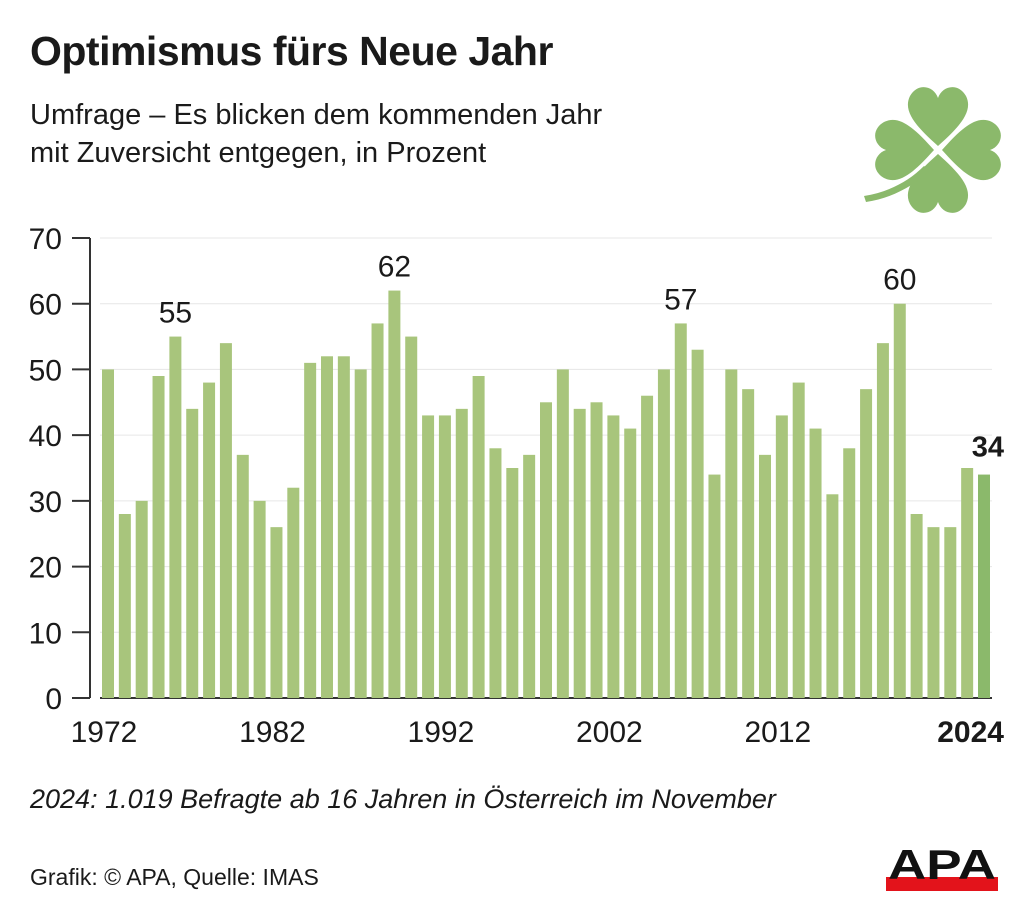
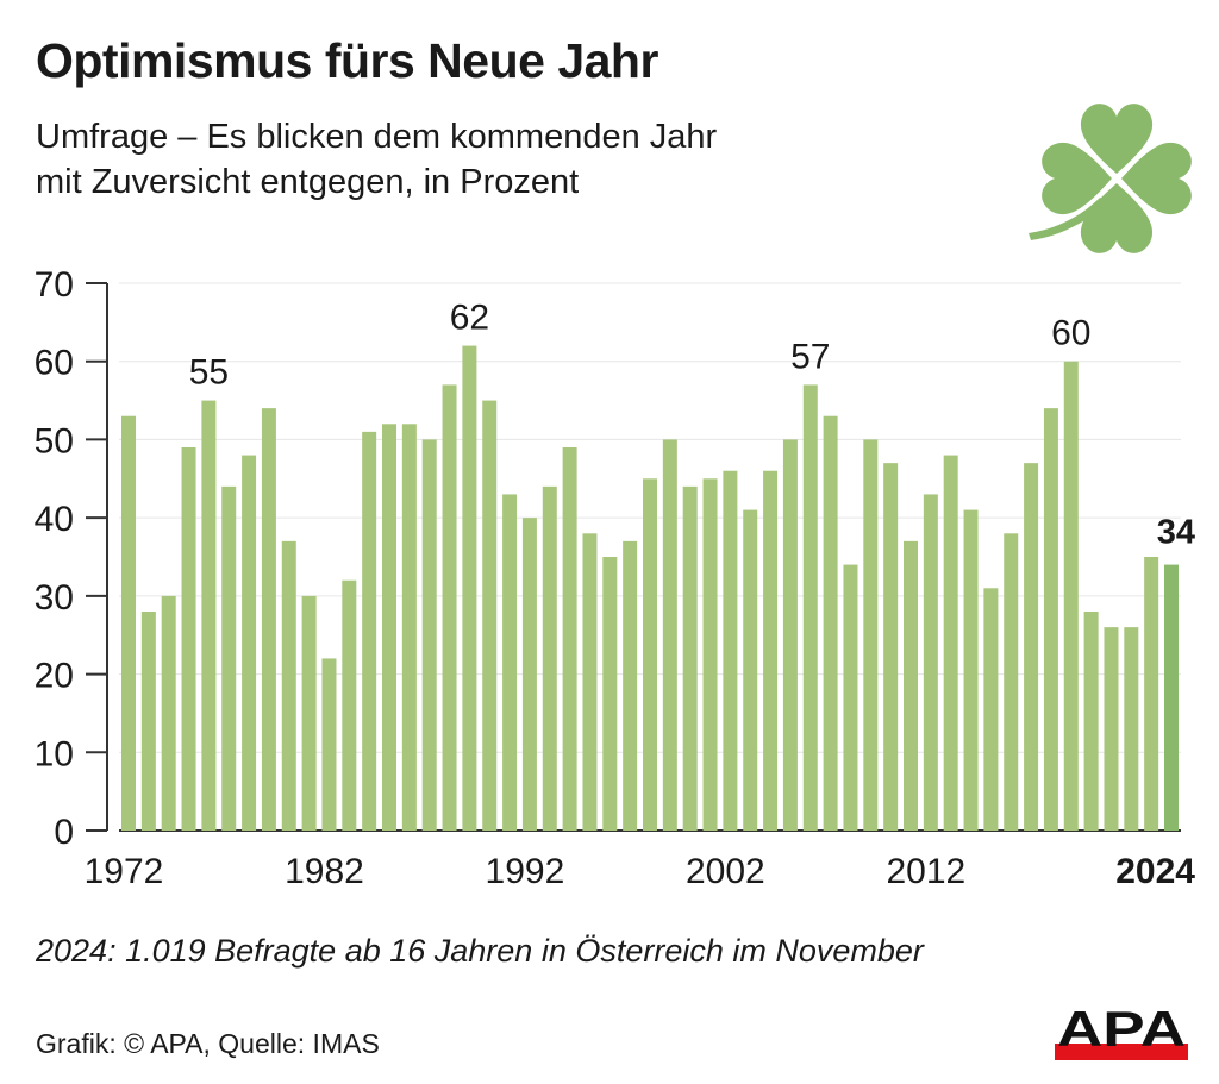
1972: 50 -> 53
1982: 26 -> 22
1992: 43 -> 40
2002: 43 -> 46
